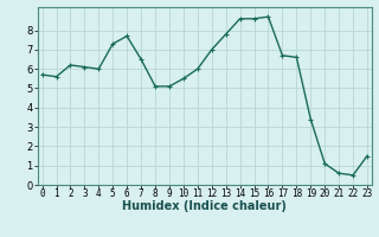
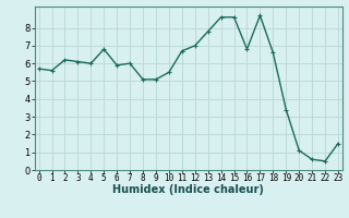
5: 7.3 -> 6.8
6: 7.7 -> 5.9
7: 6.5 -> 6.0
11: 6.0 -> 6.7
16: 8.7 -> 6.8
17: 6.7 -> 8.7
